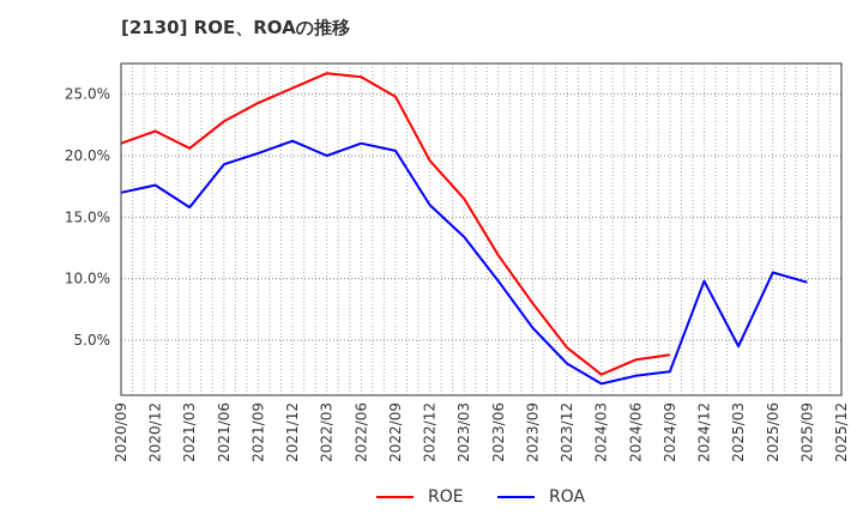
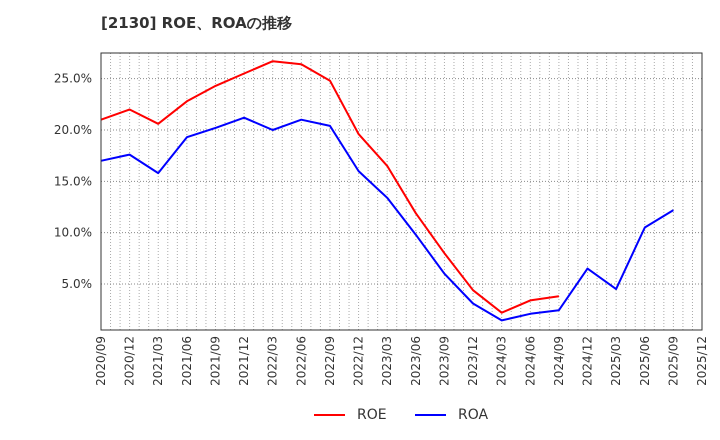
ROA/2024/12: 9.8% -> 6.5%
ROA/2025/09: 9.7% -> 12.2%
